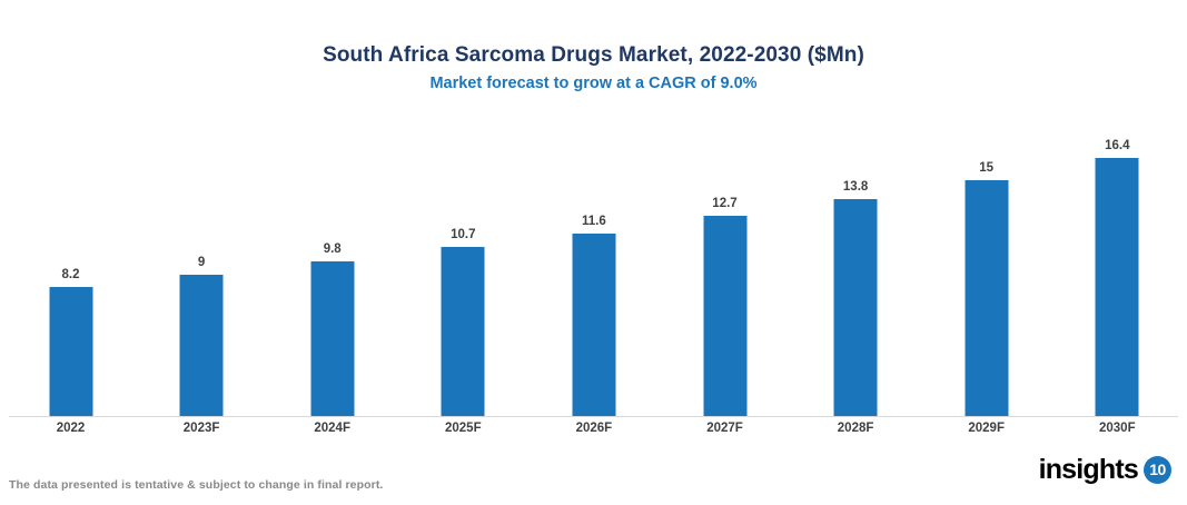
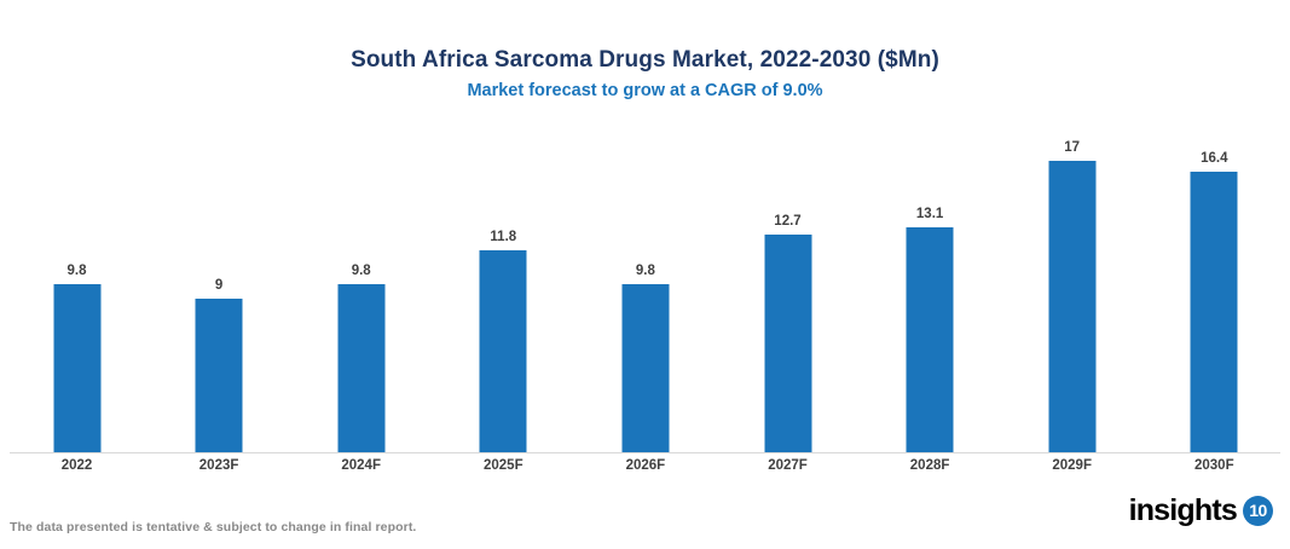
2022: 8.2 -> 9.8
2025F: 10.7 -> 11.8
2026F: 11.6 -> 9.8
2028F: 13.8 -> 13.1
2029F: 15 -> 17
